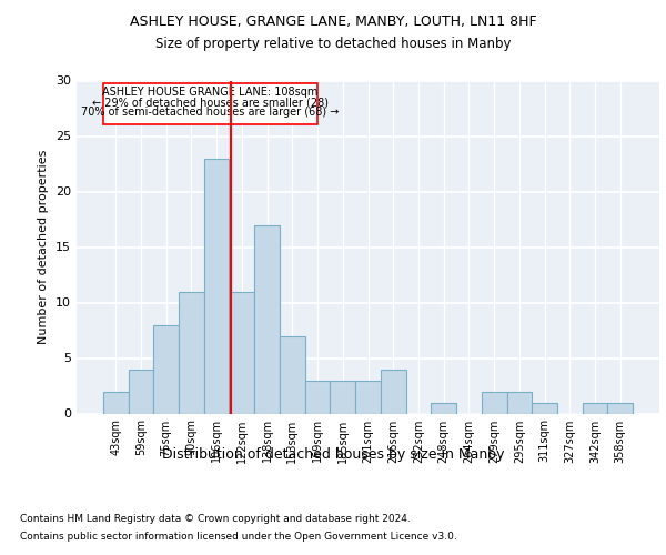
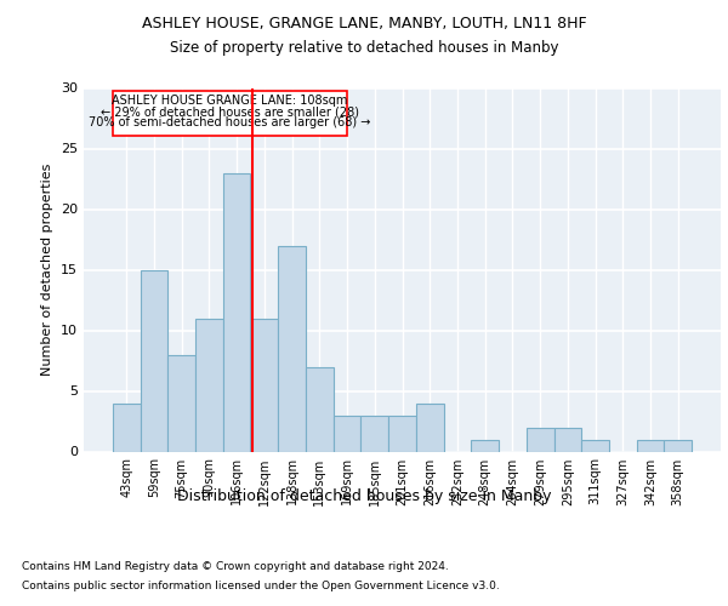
43sqm: 2 -> 4
59sqm: 4 -> 15
